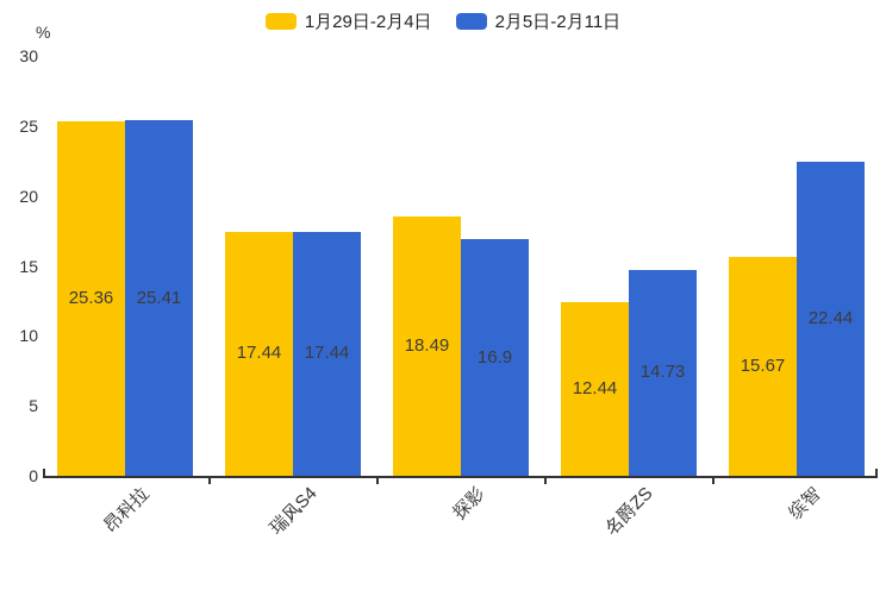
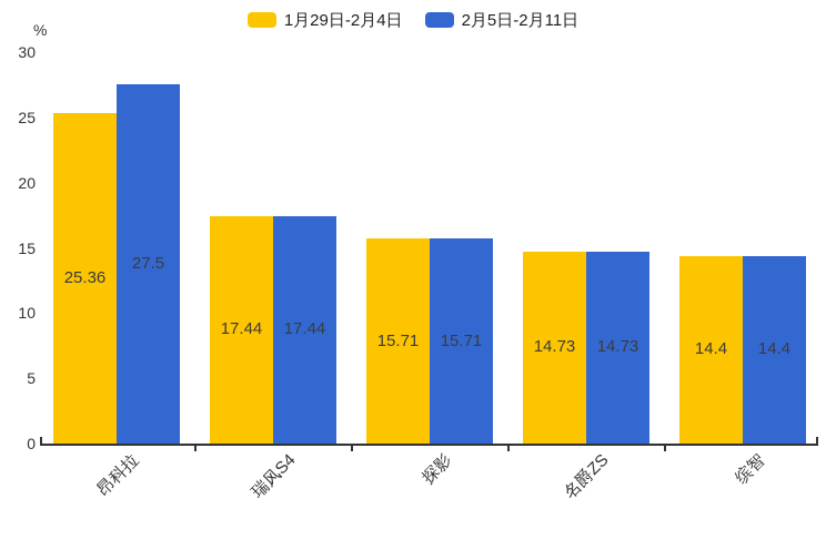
2月5日-2月11日/昂科拉: 25.41 -> 27.5
1月29日-2月4日/探影: 18.49 -> 15.71
2月5日-2月11日/探影: 16.9 -> 15.71
1月29日-2月4日/名爵ZS: 12.44 -> 14.73
1月29日-2月4日/缤智: 15.67 -> 14.4
2月5日-2月11日/缤智: 22.44 -> 14.4
